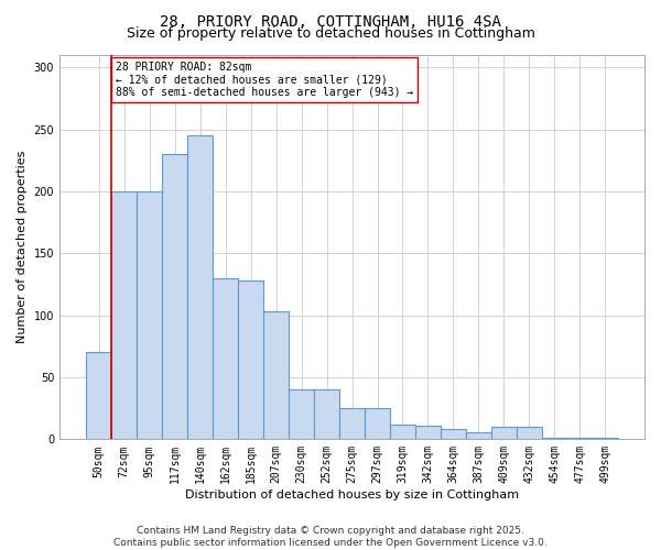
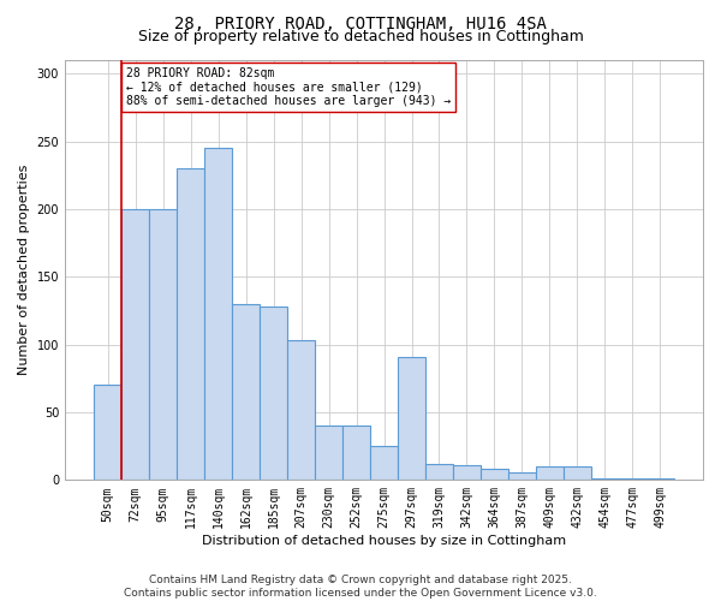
297sqm: 25 -> 91
